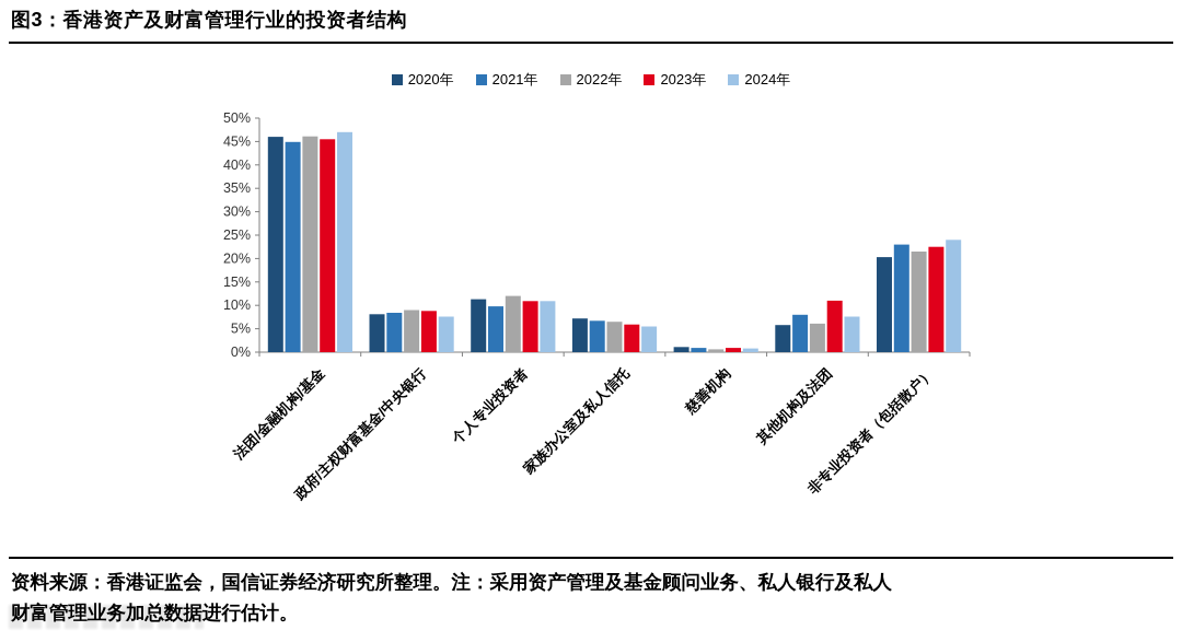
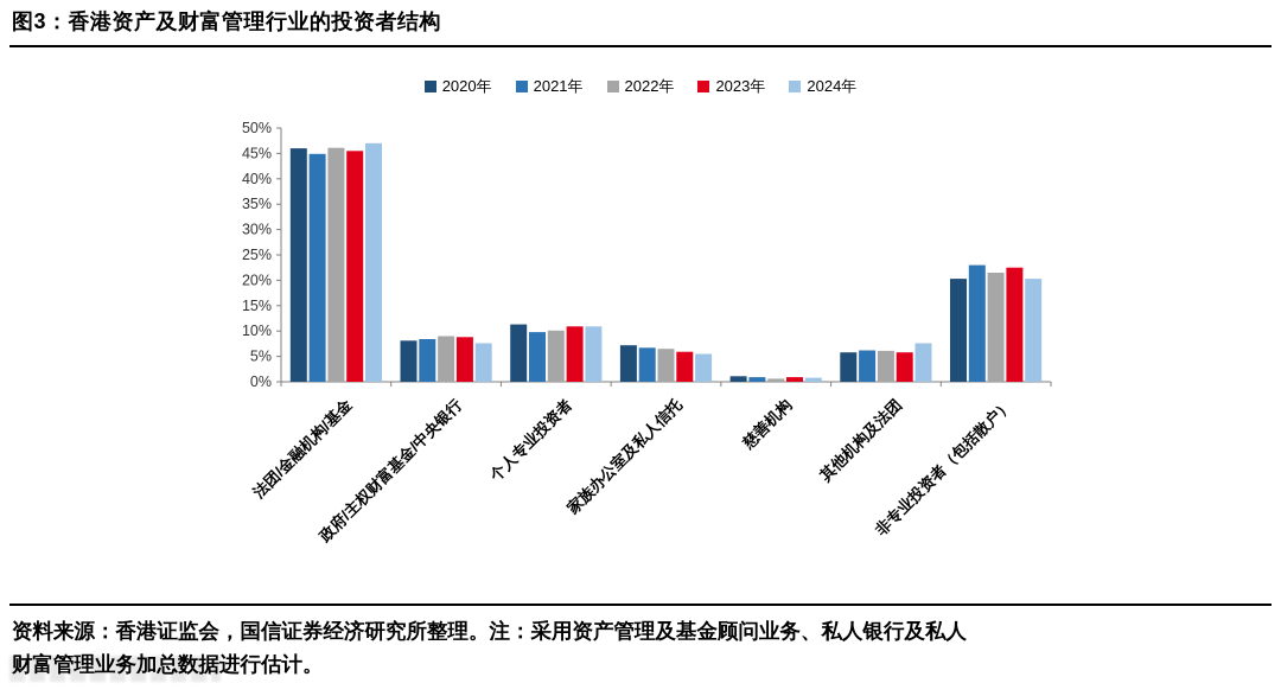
2022年/个人专业投资者: 12% -> 10%
2021年/其他机构及法团: 8% -> 6%
2023年/其他机构及法团: 11% -> 6%
2024年/非专业投资者（包括散户）: 24% -> 20%
